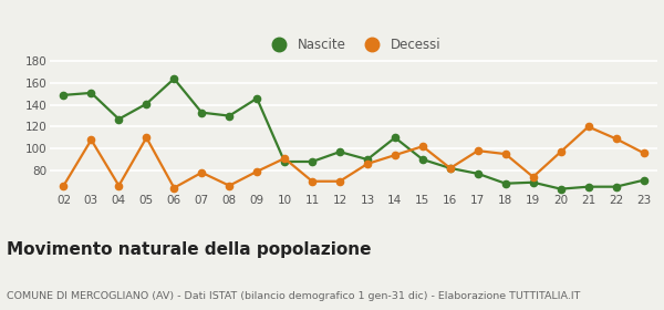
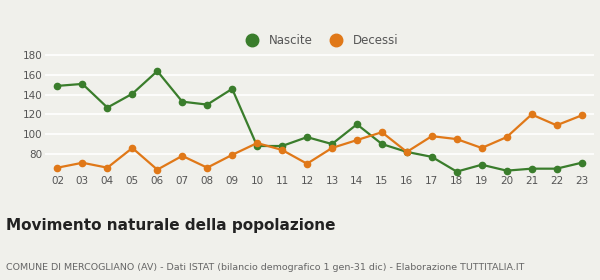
Decessi/03: 108 -> 71
Decessi/05: 110 -> 86
Decessi/11: 70 -> 84
Nascite/18: 68 -> 62
Decessi/19: 74 -> 86
Decessi/23: 96 -> 119
